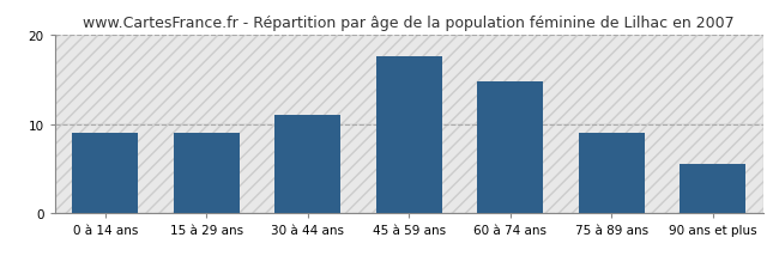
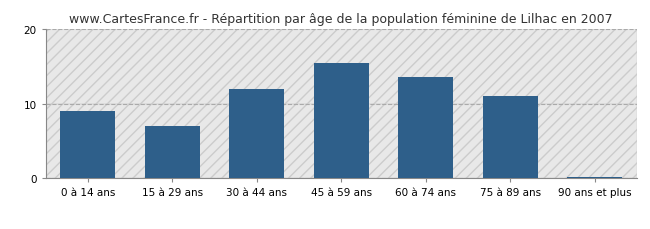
15 à 29 ans: 9.0 -> 7.0
30 à 44 ans: 11.0 -> 12.0
45 à 59 ans: 17.6 -> 15.5
60 à 74 ans: 14.8 -> 13.5
75 à 89 ans: 9.0 -> 11.0
90 ans et plus: 5.6 -> 0.2
